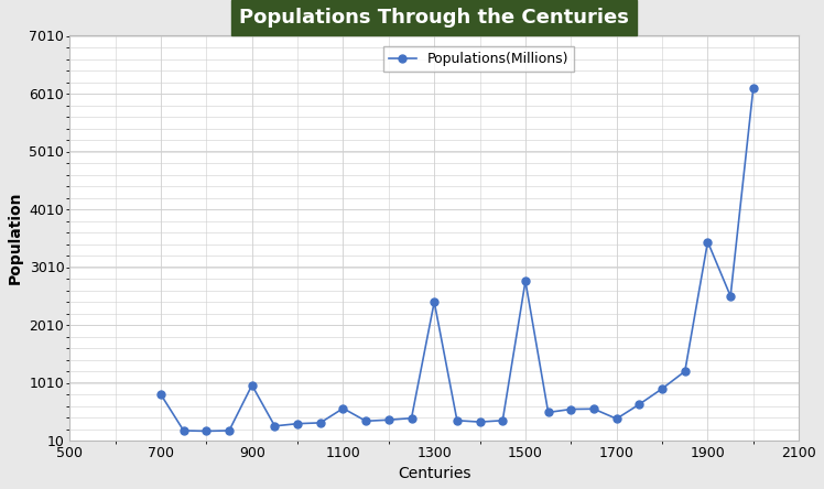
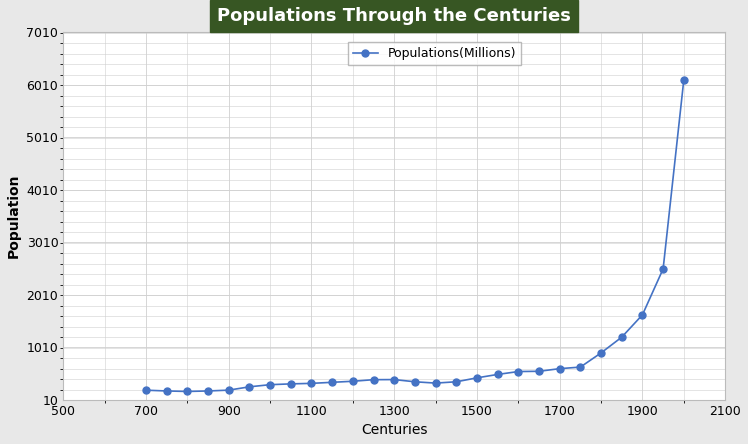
700: 800 -> 190
900: 960 -> 190
1100: 560 -> 320
1300: 2400 -> 390
1500: 2760 -> 420
1700: 380 -> 600
1900: 3440 -> 1620
